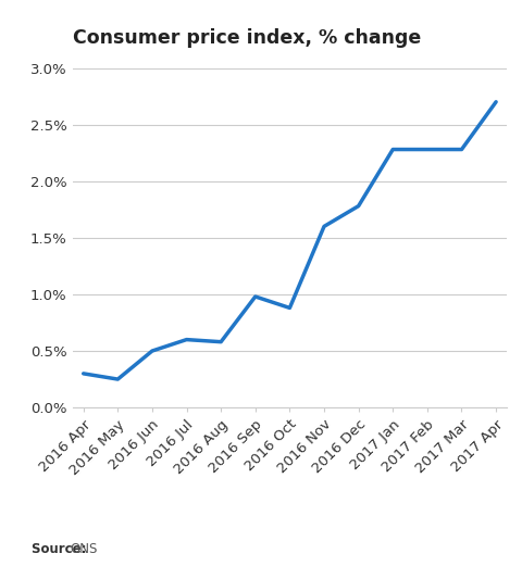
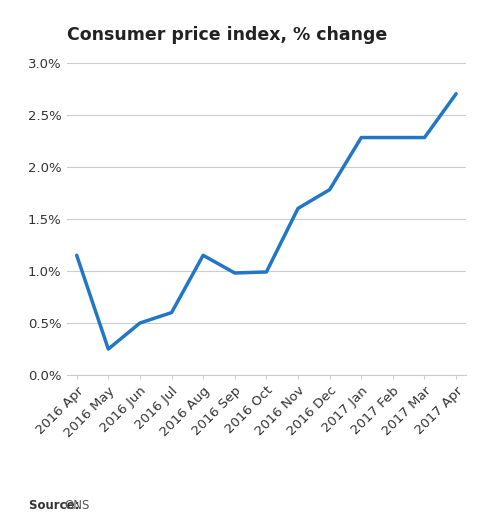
2016 Apr: 0.30% -> 1.15%
2016 Aug: 0.58% -> 1.15%
2016 Oct: 0.88% -> 0.99%
